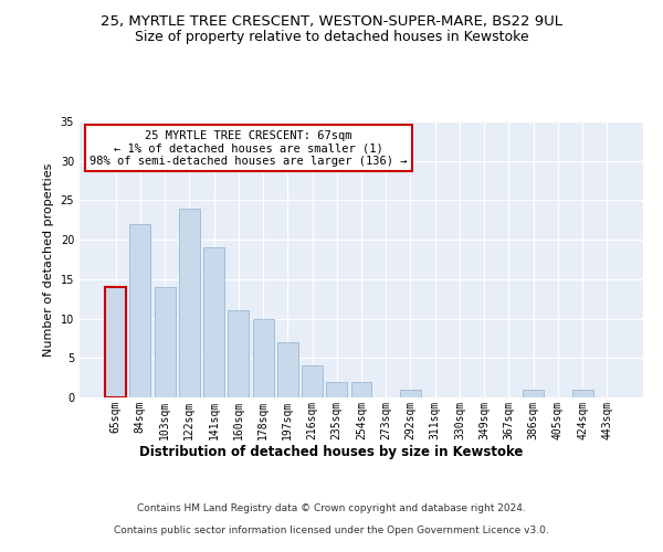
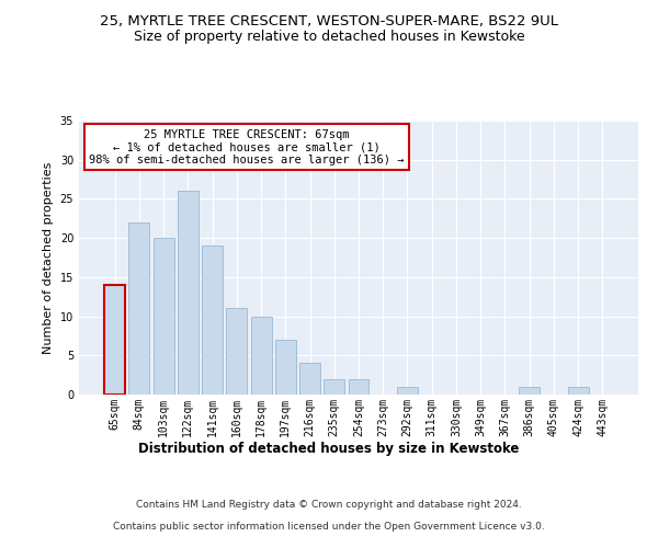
103sqm: 14 -> 20
122sqm: 24 -> 26
